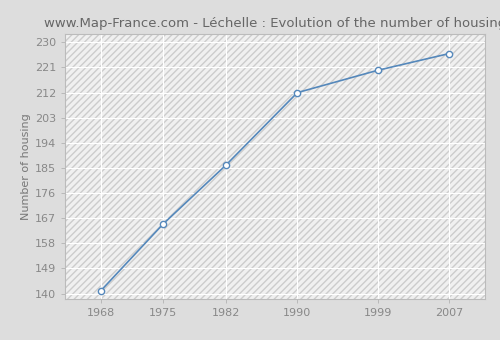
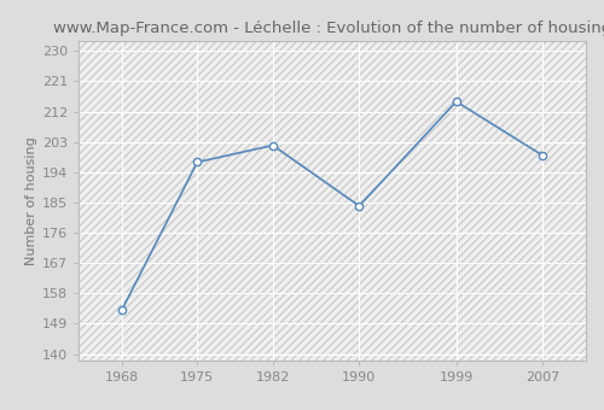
1968: 141 -> 153
1975: 165 -> 197
1982: 186 -> 202
1990: 212 -> 184
1999: 220 -> 215
2007: 226 -> 199
